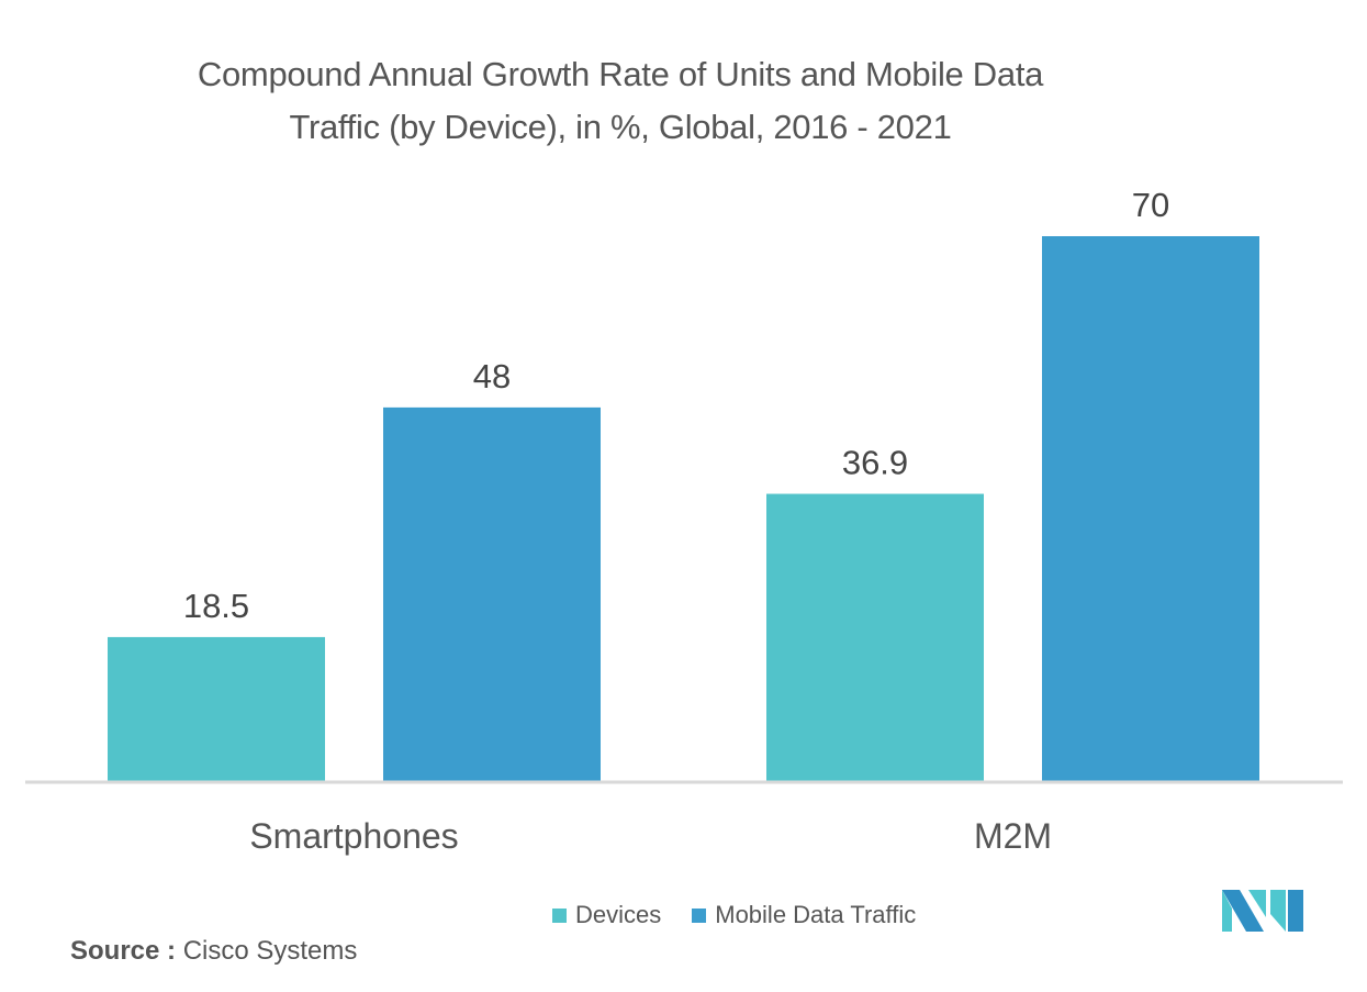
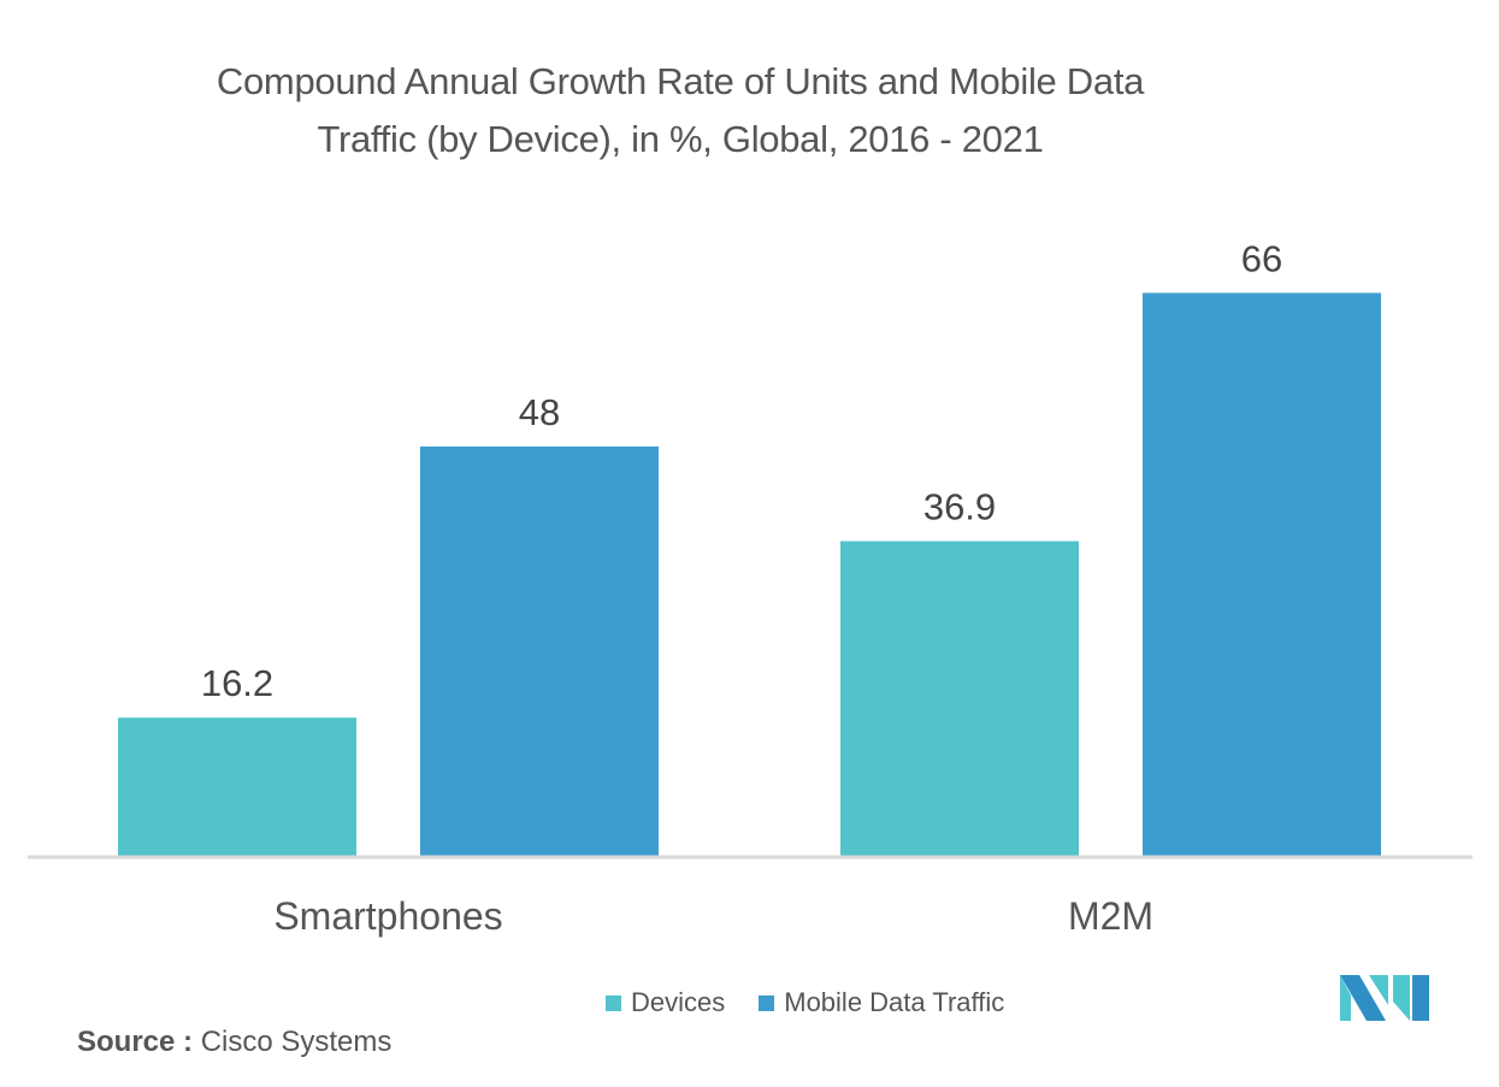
Devices/Smartphones: 18.5 -> 16.2
Mobile Data Traffic/M2M: 70 -> 66
